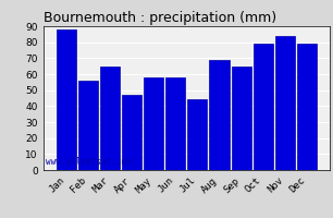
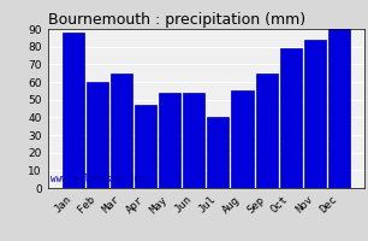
Feb: 56 -> 60
May: 58 -> 54
Jun: 58 -> 54
Jul: 44 -> 40
Aug: 69 -> 55
Dec: 79 -> 90
